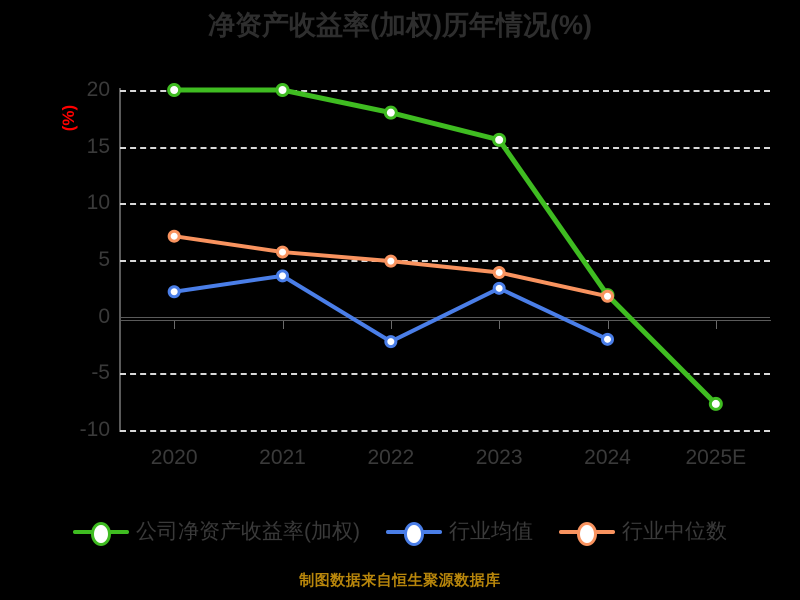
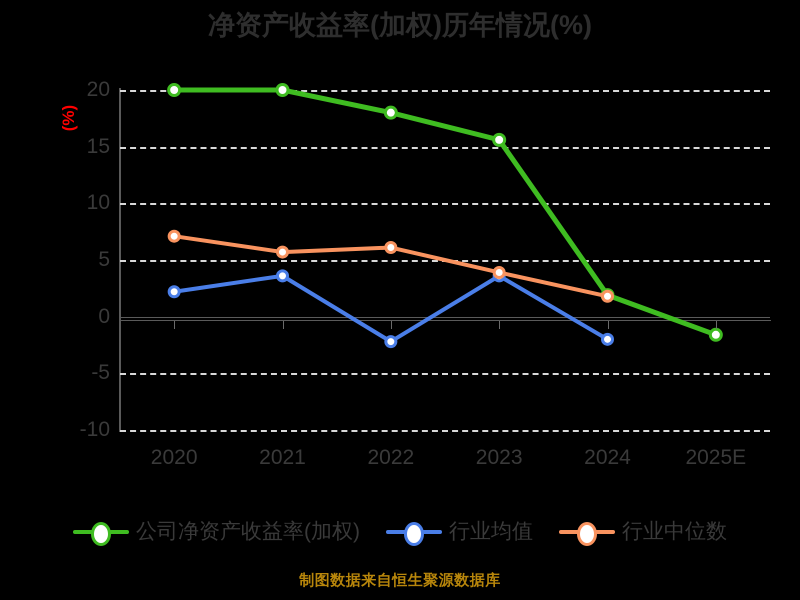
行业中位数/2022: 4.9 -> 6.1
行业均值/2023: 2.5 -> 3.6
公司净资产收益率(加权)/2025E: -7.7 -> -1.6
